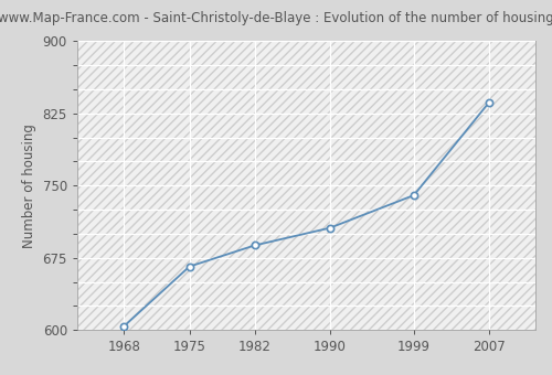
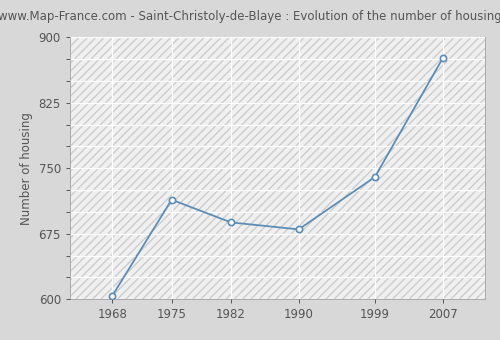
1975: 666 -> 714
1990: 706 -> 680
2007: 836 -> 876
